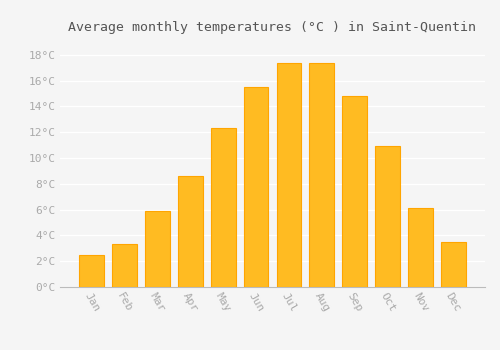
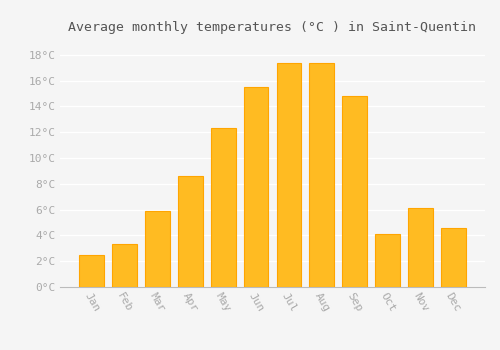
Oct: 10.9°C -> 4.1°C
Dec: 3.5°C -> 4.6°C
